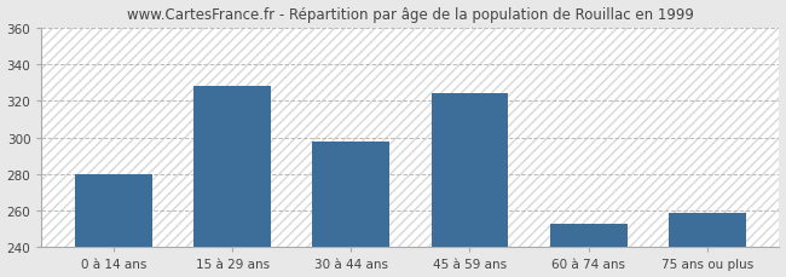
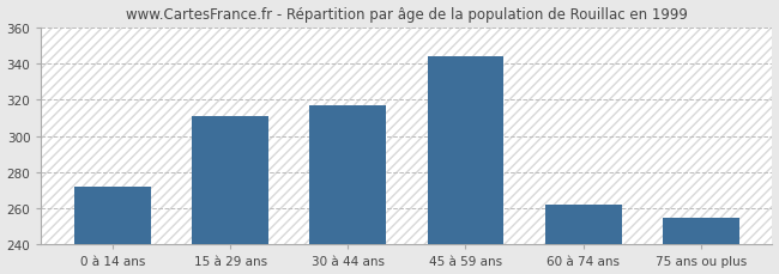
0 à 14 ans: 280 -> 272
15 à 29 ans: 328 -> 311
30 à 44 ans: 298 -> 317
45 à 59 ans: 324 -> 344
60 à 74 ans: 253 -> 262
75 ans ou plus: 259 -> 255
